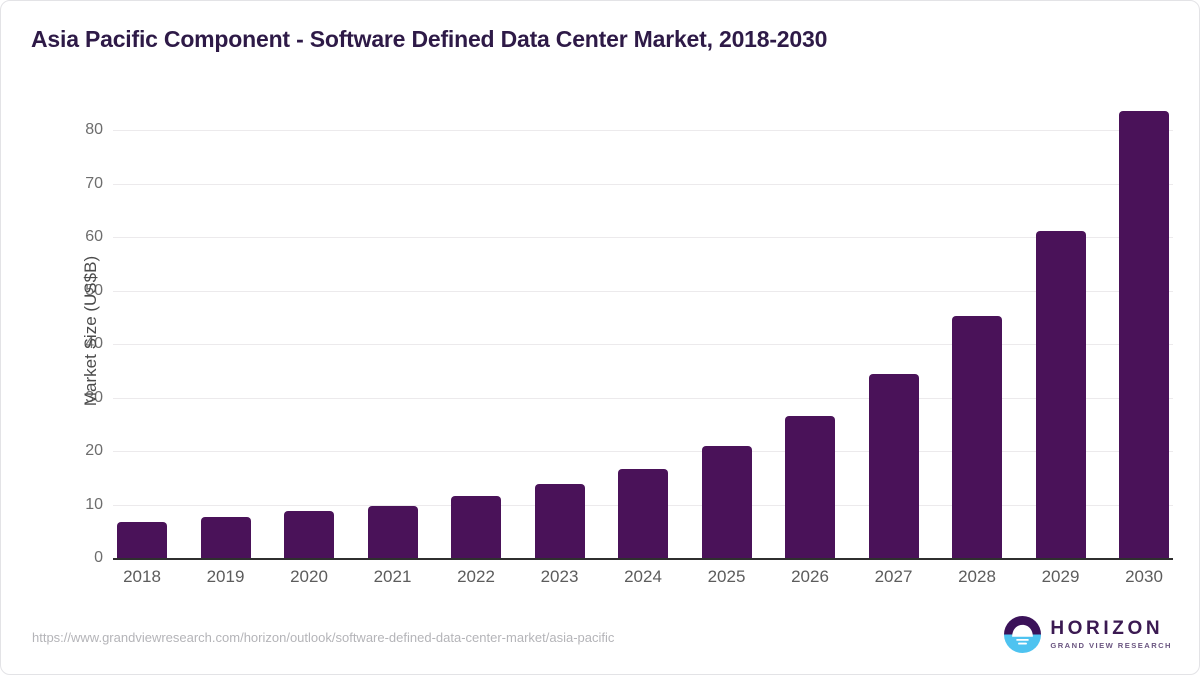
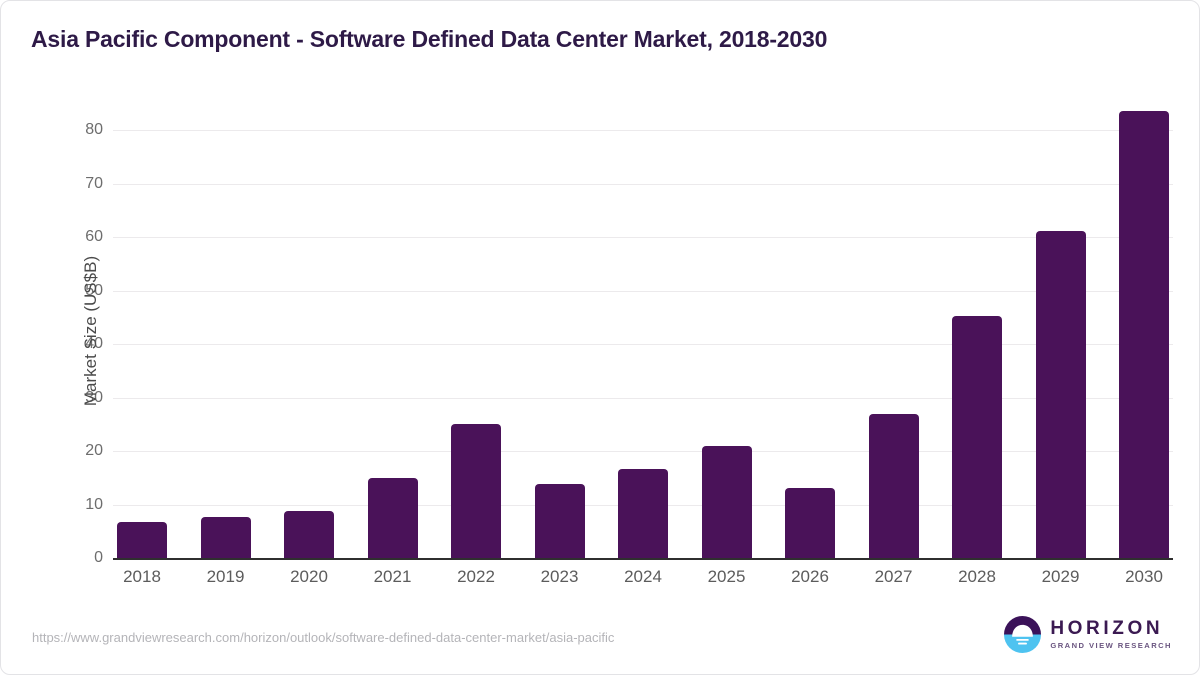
2021: 10 -> 15
2022: 12 -> 25
2026: 26 -> 13
2027: 34 -> 27
